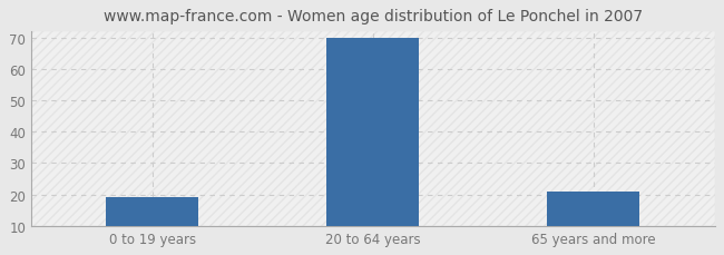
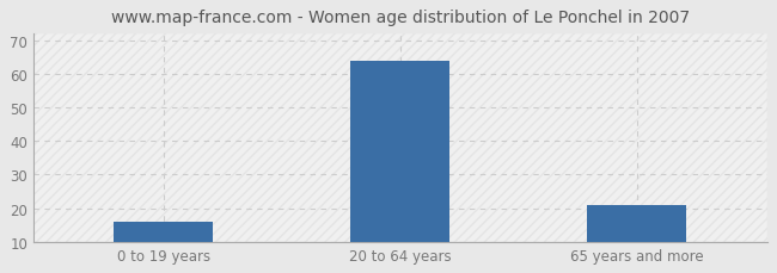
0 to 19 years: 19 -> 16
20 to 64 years: 70 -> 64
